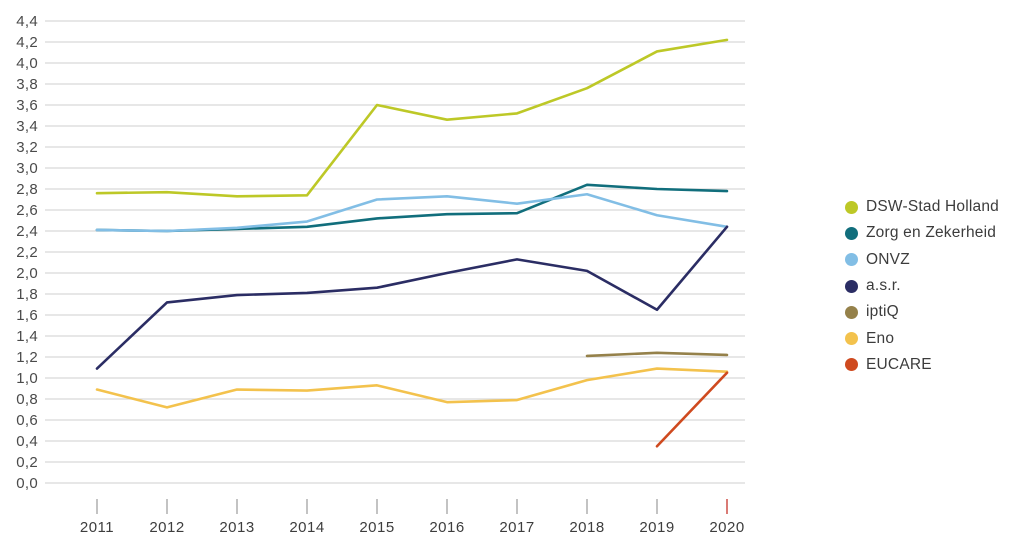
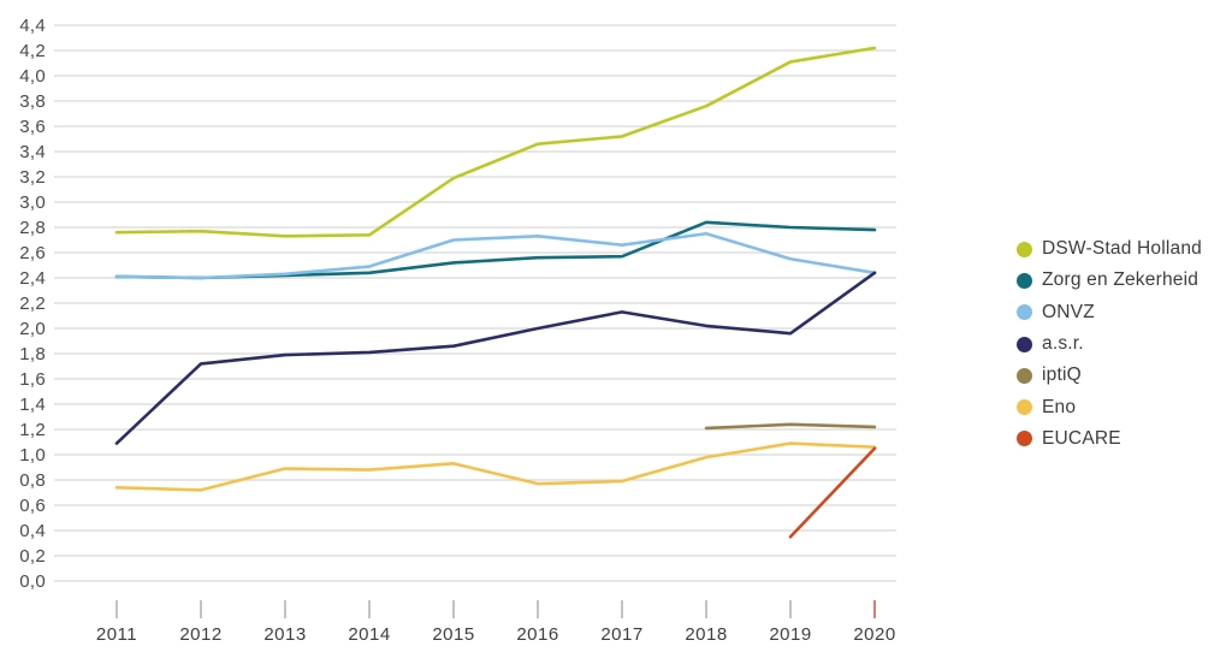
Eno/2011: 0,89 -> 0,74
DSW-Stad Holland/2015: 3,60 -> 3,19
a.s.r./2019: 1,65 -> 1,96
